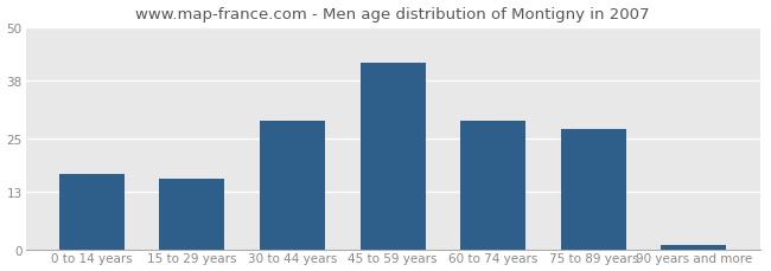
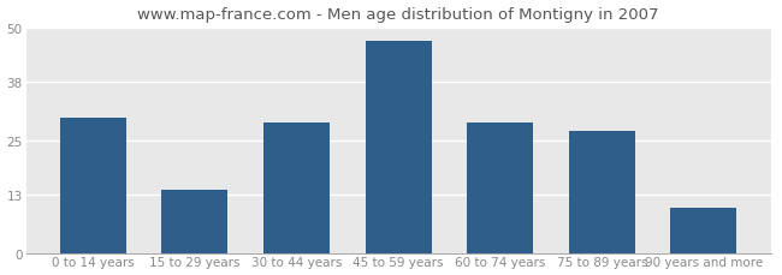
0 to 14 years: 17 -> 30
15 to 29 years: 16 -> 14
45 to 59 years: 42 -> 47
90 years and more: 1 -> 10
